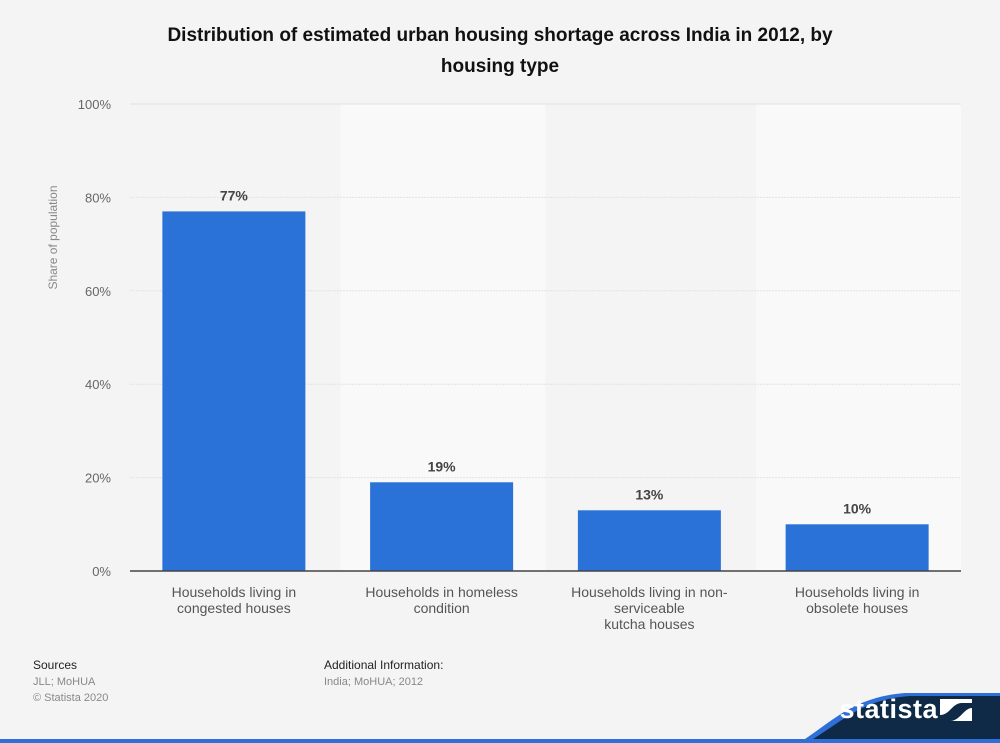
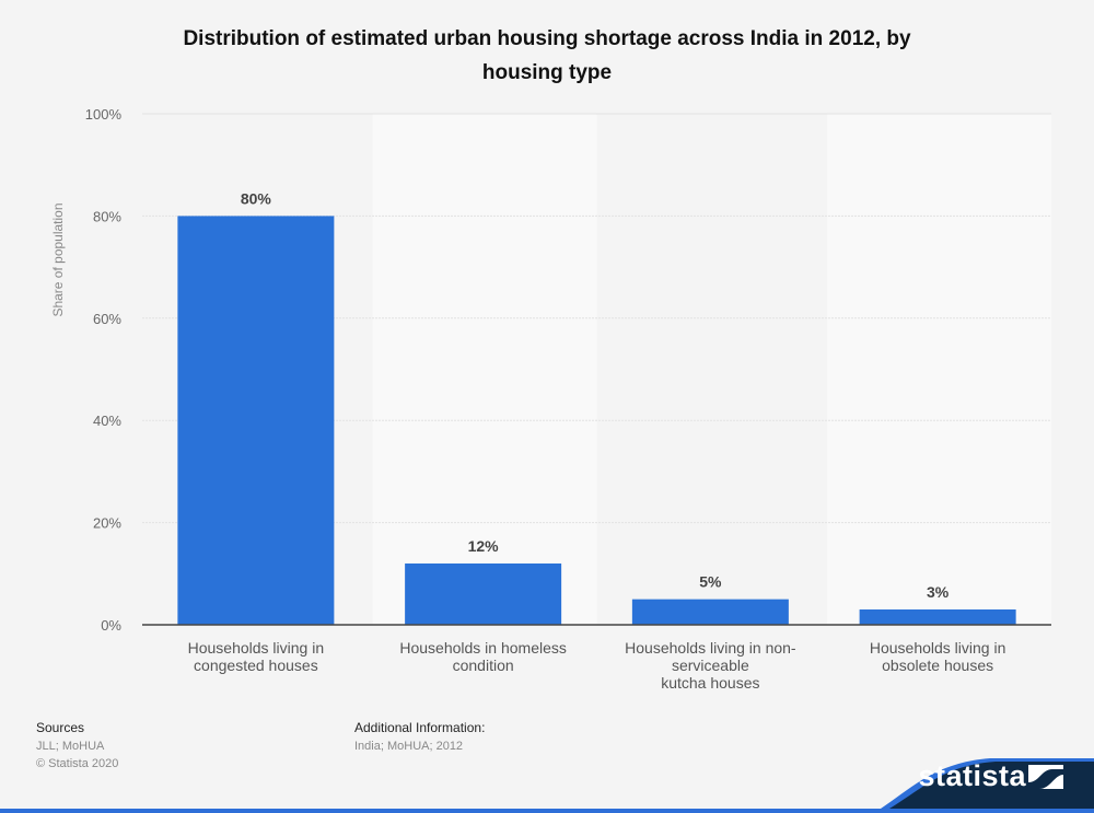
Households living in congested houses: 77% -> 80%
Households in homeless condition: 19% -> 12%
Households living in non-serviceable kutcha houses: 13% -> 5%
Households living in obsolete houses: 10% -> 3%
